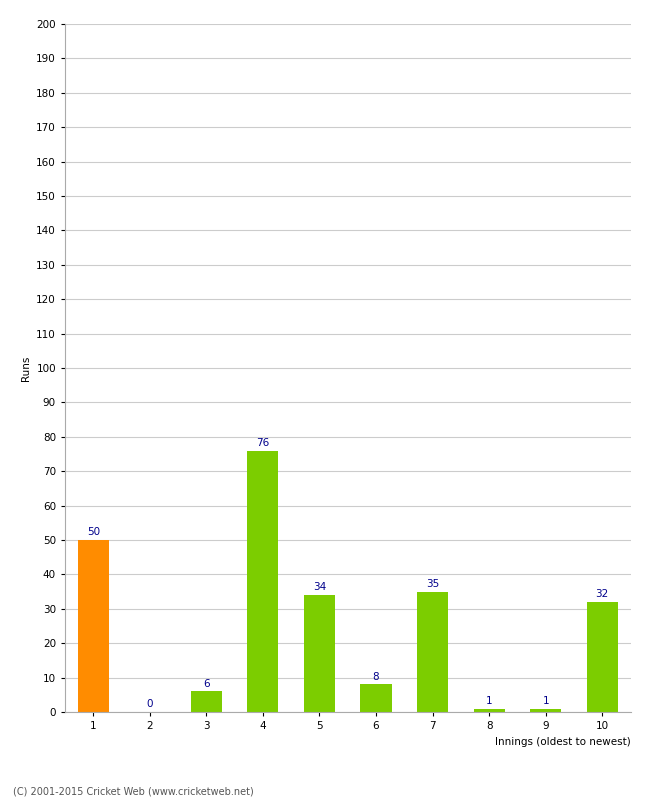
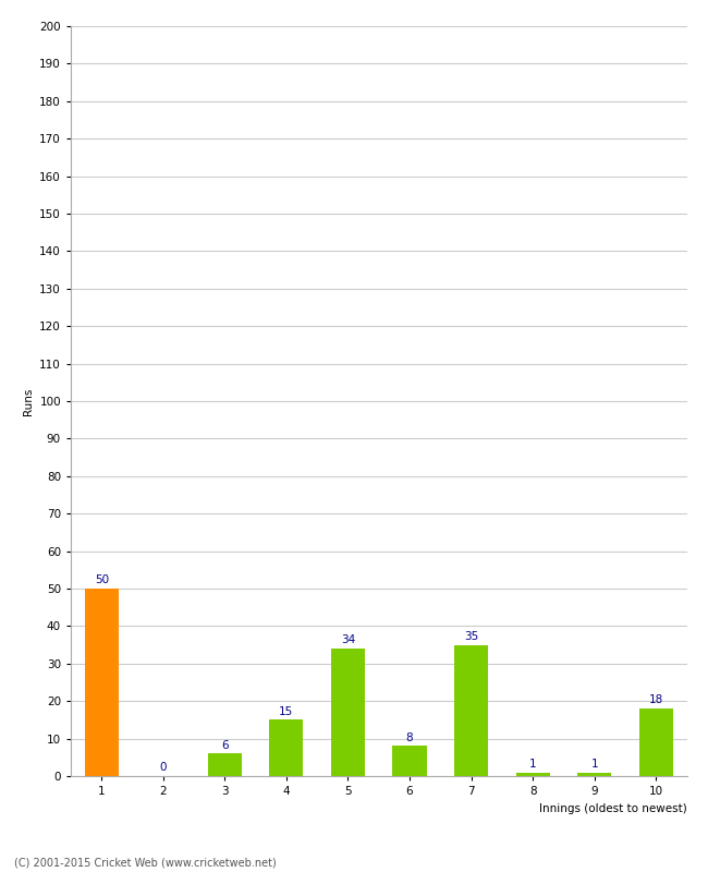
4: 76 -> 15
10: 32 -> 18
